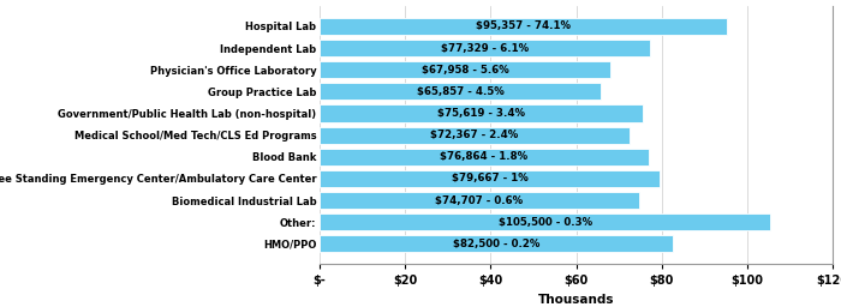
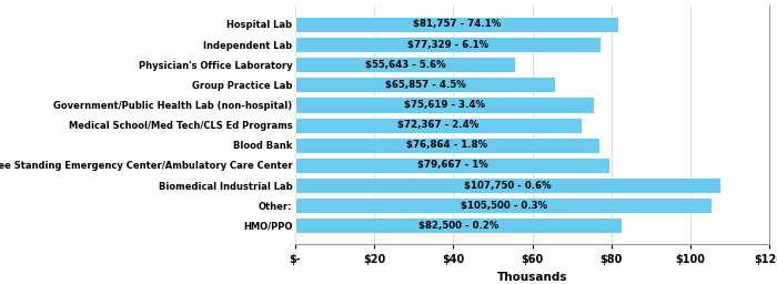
Hospital Lab: $95,357 -> $81,757
Physician's Office Laboratory: $67,958 -> $55,643
Biomedical Industrial Lab: $74,707 -> $107,750
